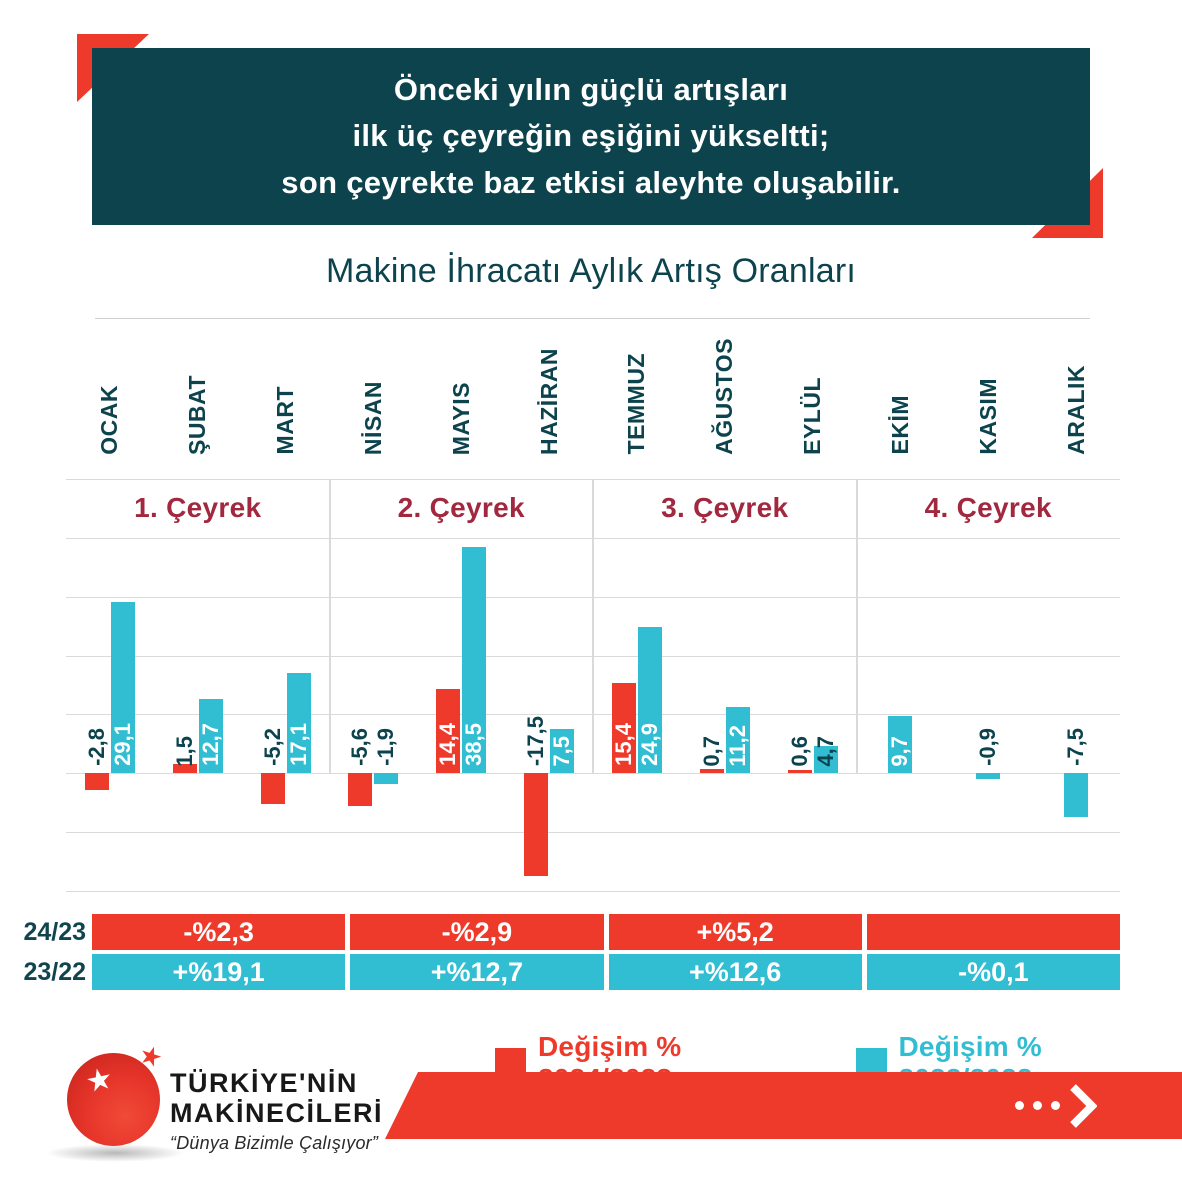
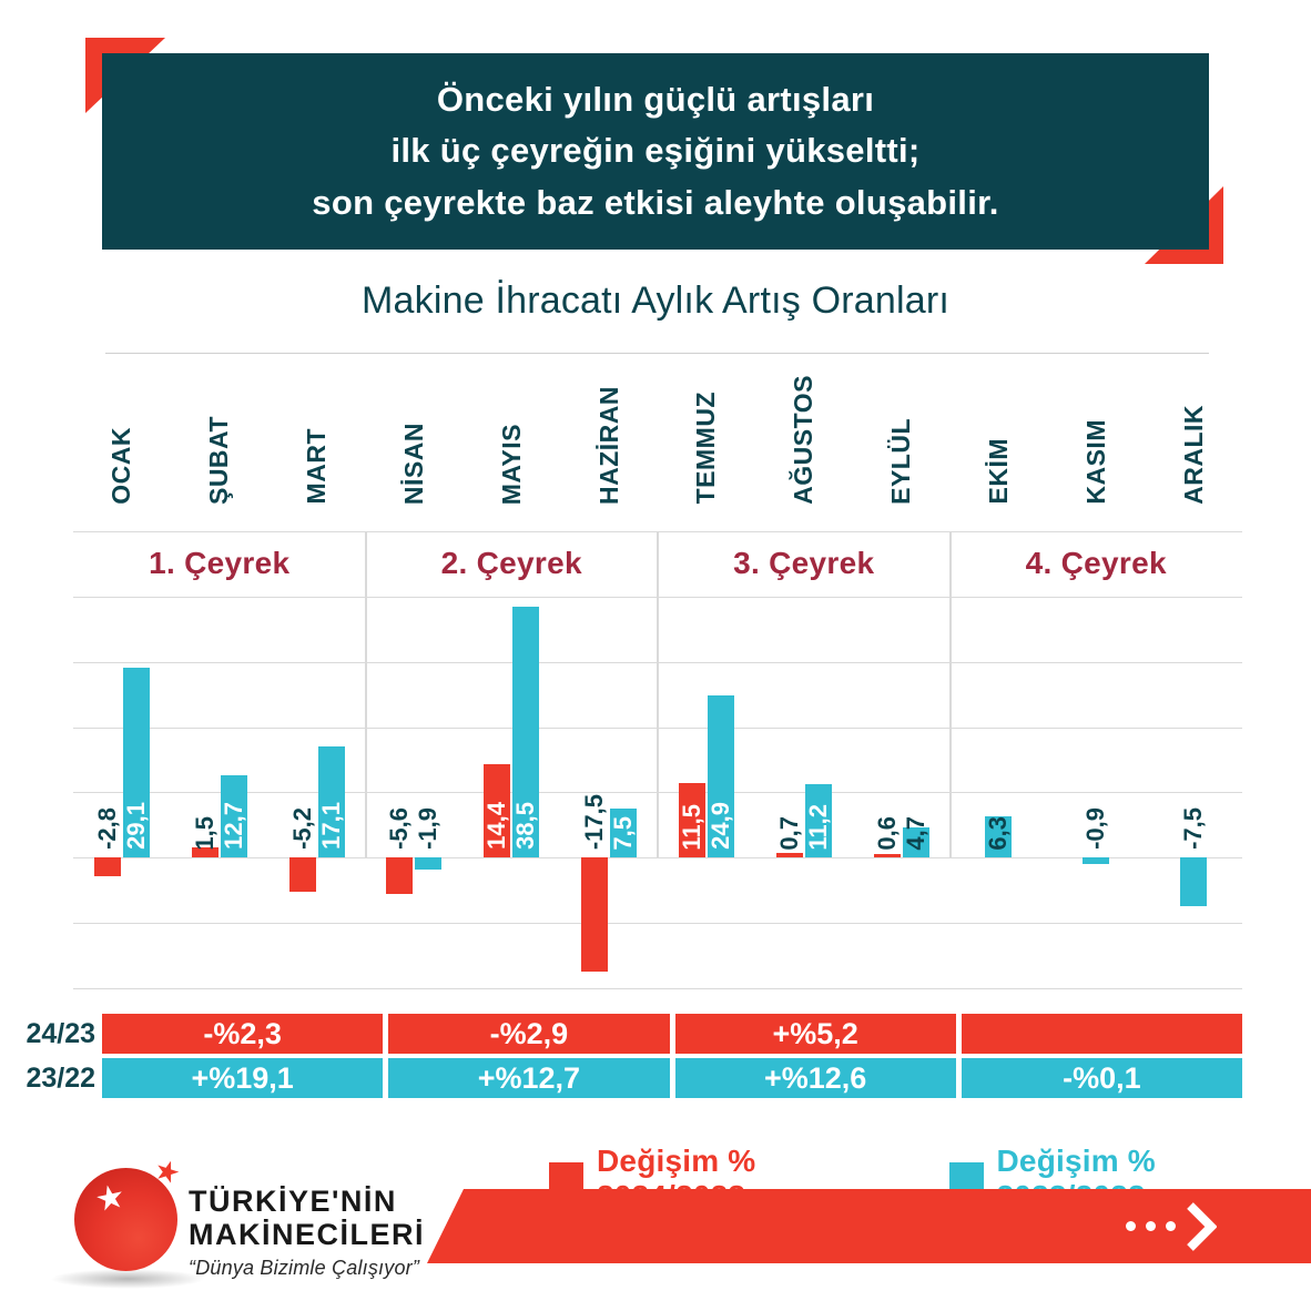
Değişim % 2024/2023/TEMMUZ: 15,4 -> 11,5
Değişim % 2023/2022/EKİM: 9,7 -> 6,3
